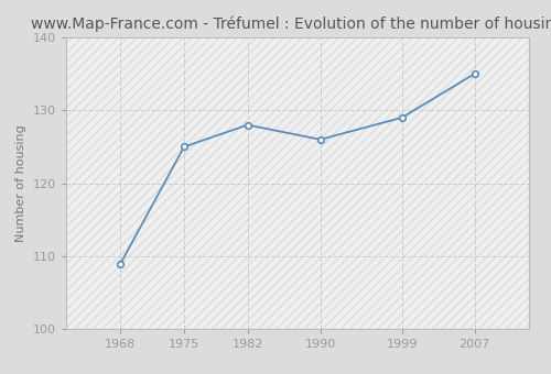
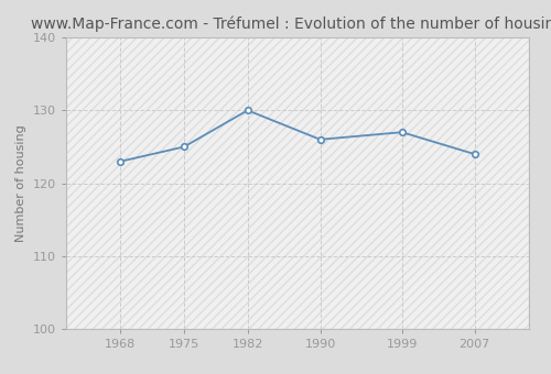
1968: 109 -> 123
1982: 128 -> 130
1999: 129 -> 127
2007: 135 -> 124
